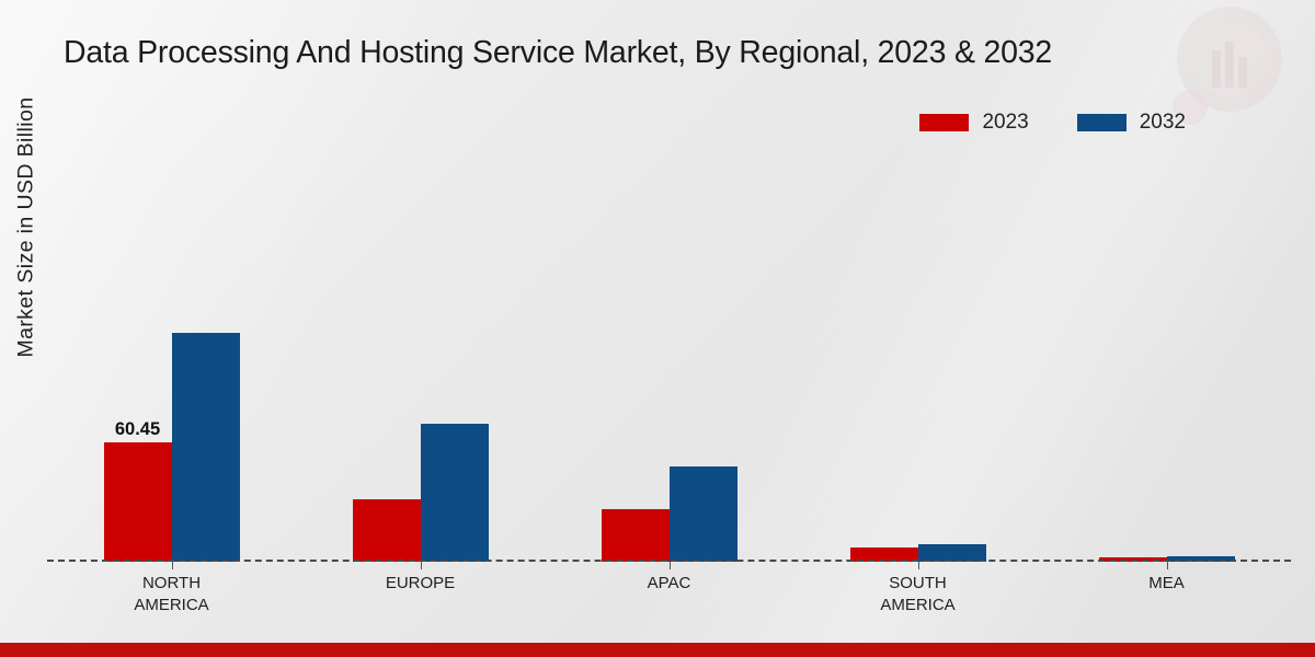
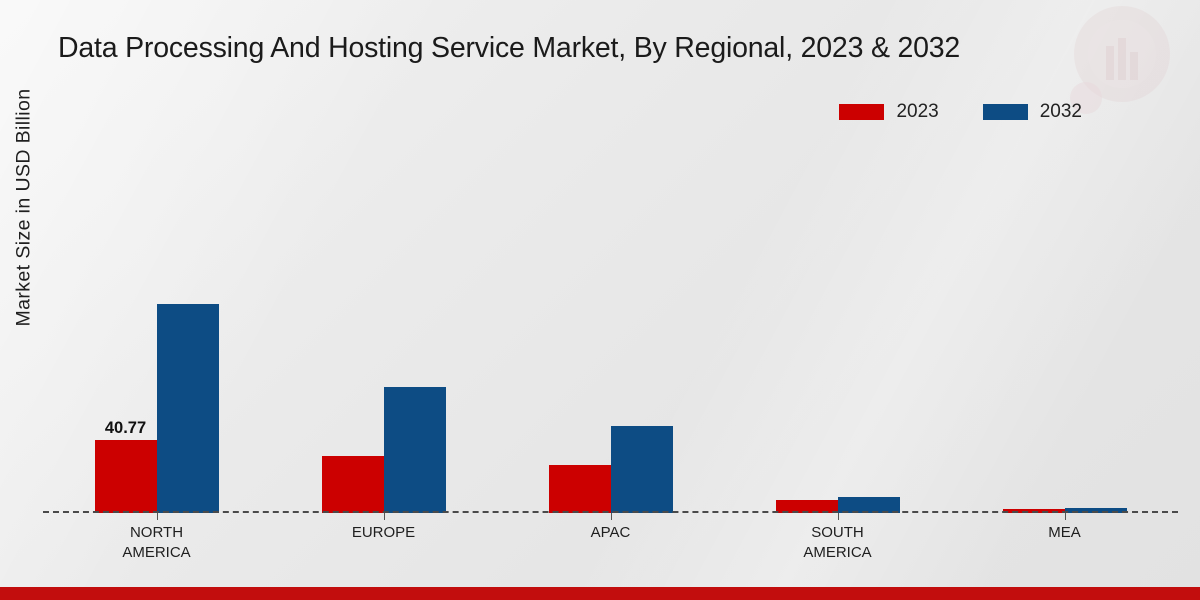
2023/NORTH AMERICA: 60.45 -> 40.77
